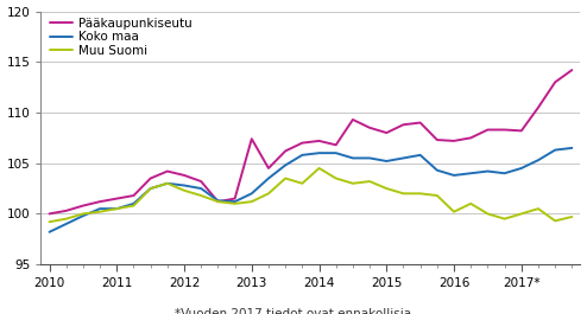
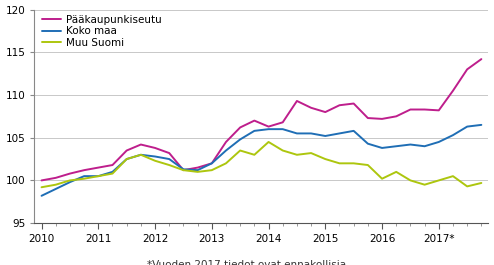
Pääkaupunkiseutu/2013: 107.4 -> 102.0
Pääkaupunkiseutu/2014: 107.2 -> 106.3
